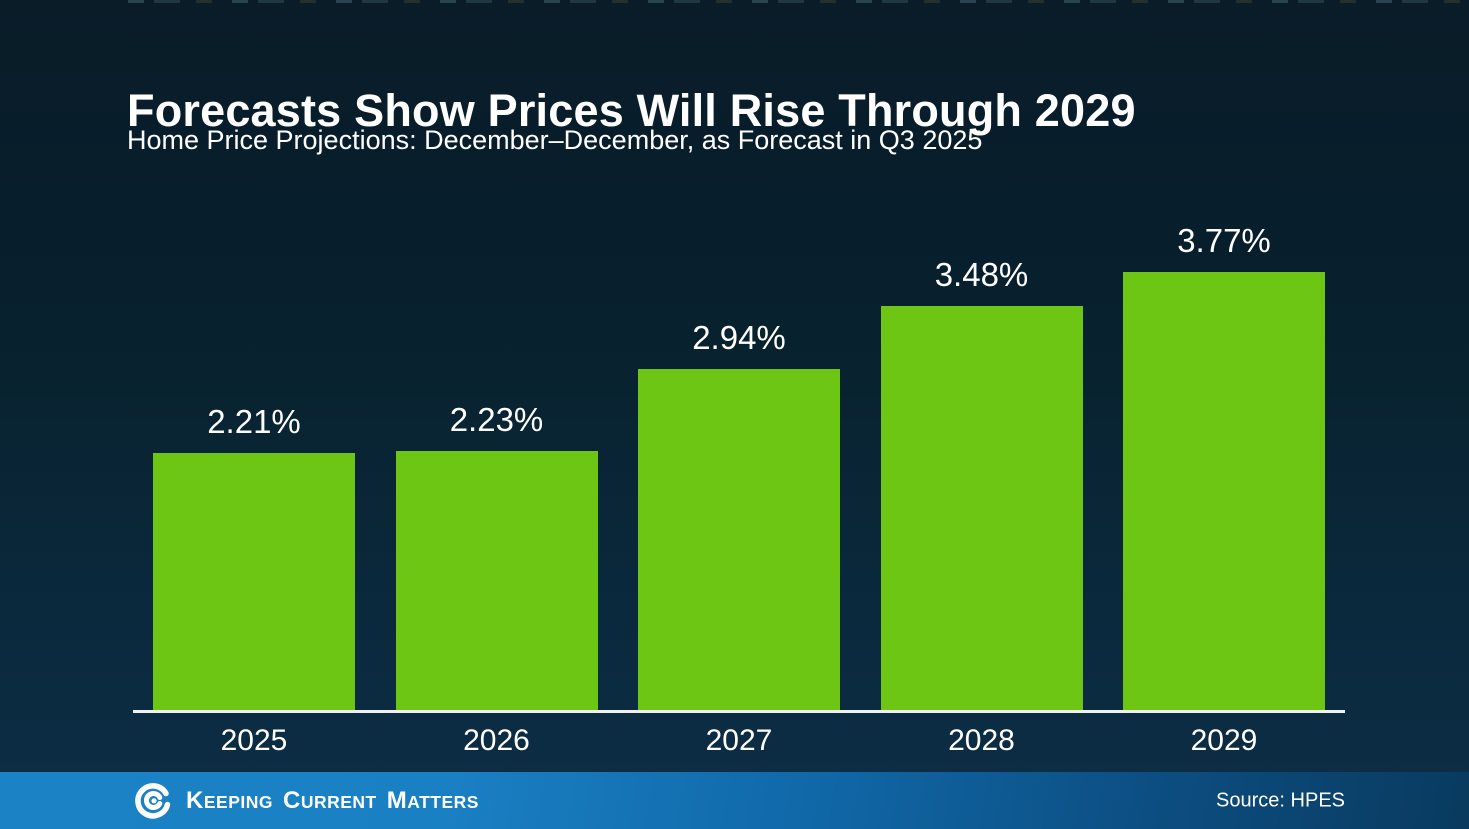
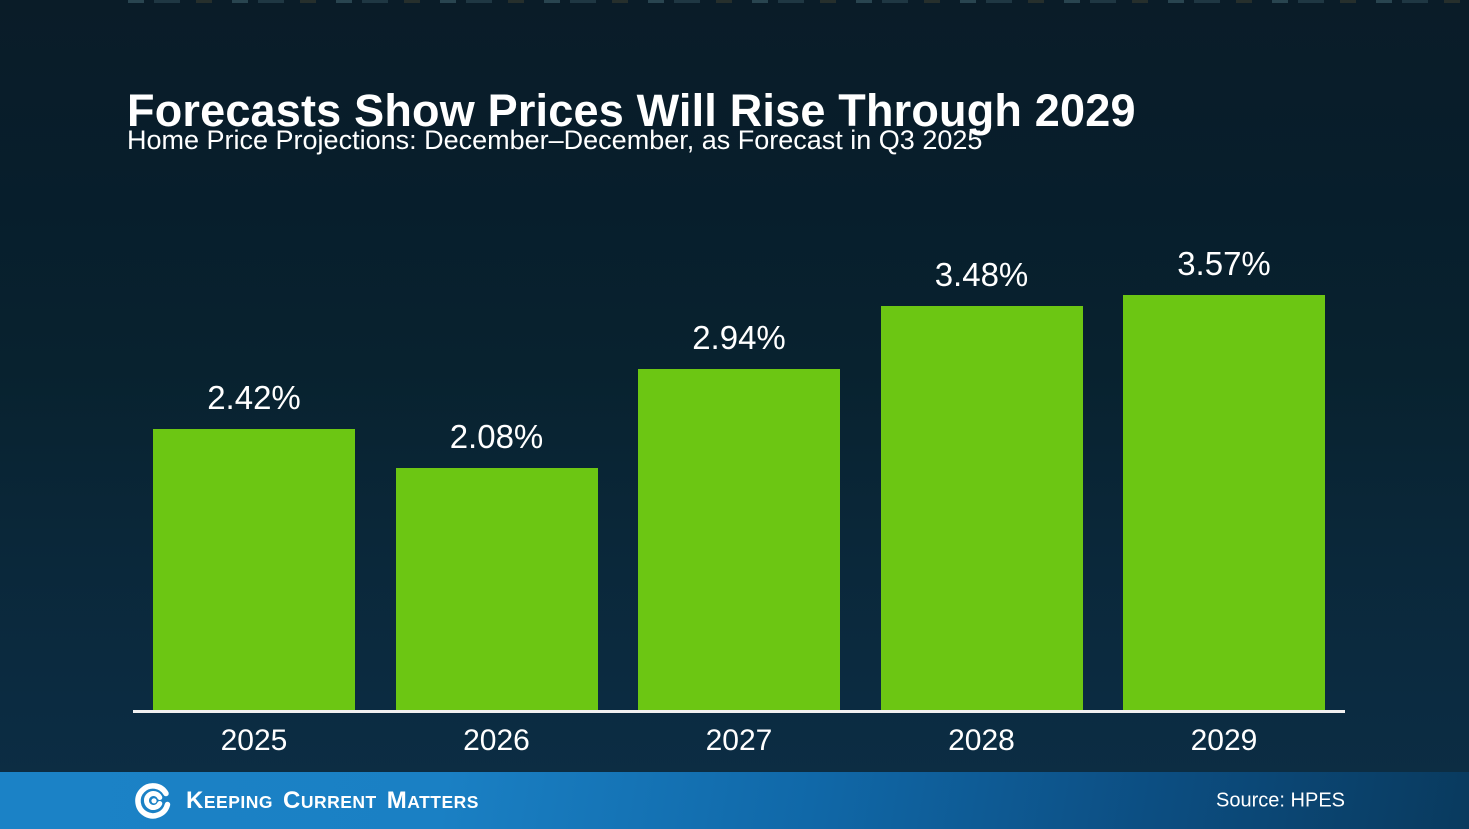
2025: 2.21% -> 2.42%
2026: 2.23% -> 2.08%
2029: 3.77% -> 3.57%
